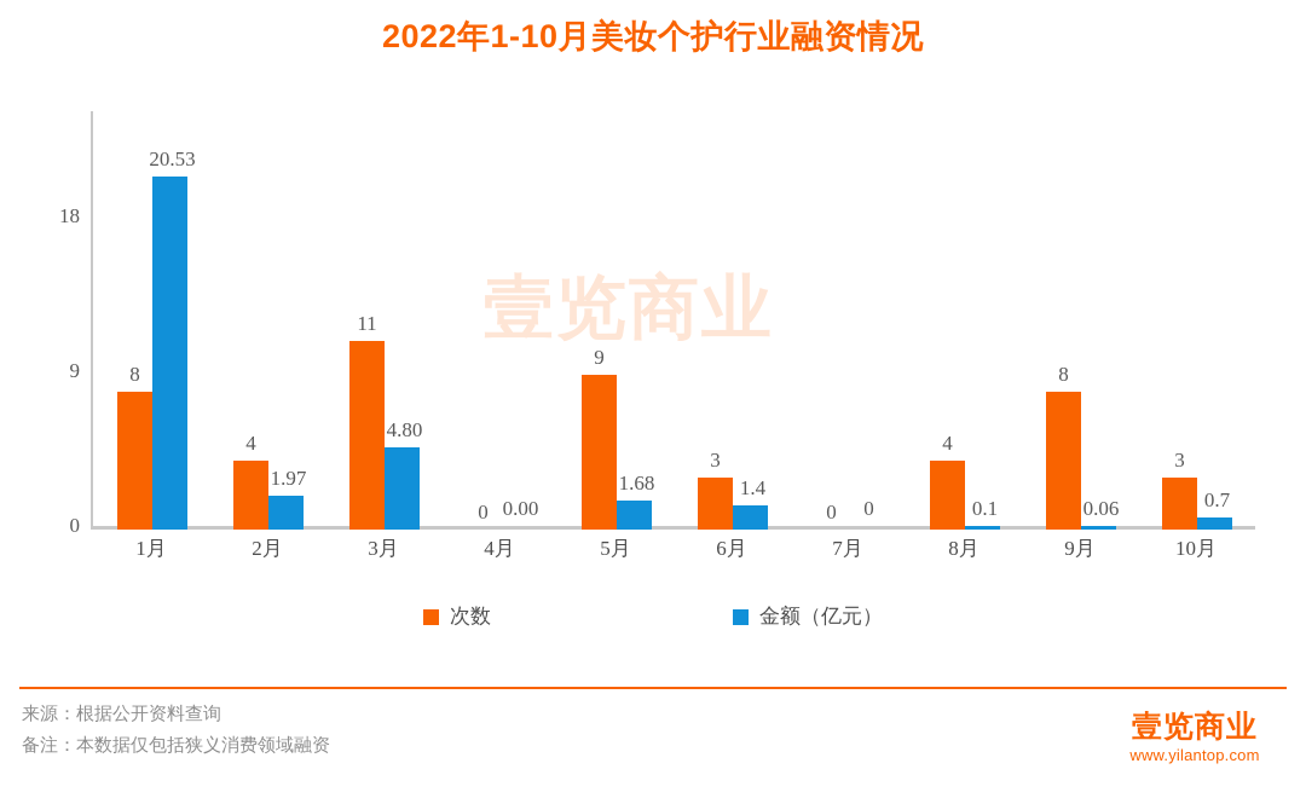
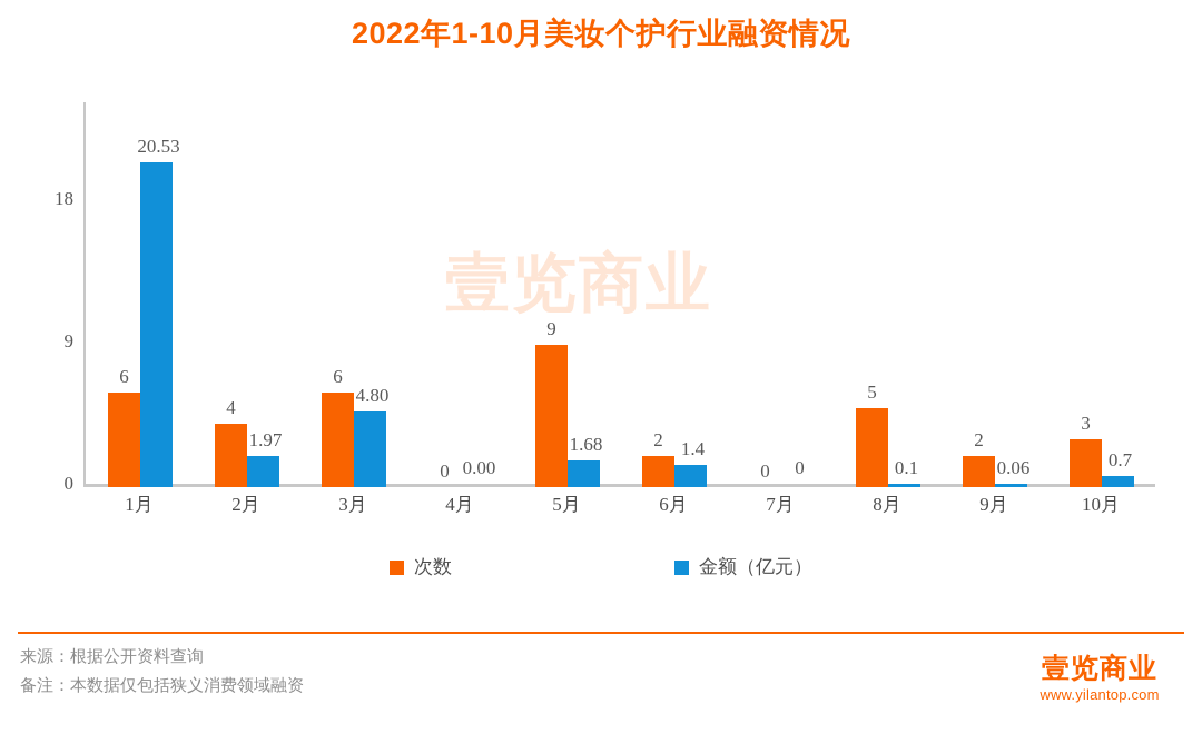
次数/1月: 8 -> 6
次数/3月: 11 -> 6
次数/6月: 3 -> 2
次数/8月: 4 -> 5
次数/9月: 8 -> 2
